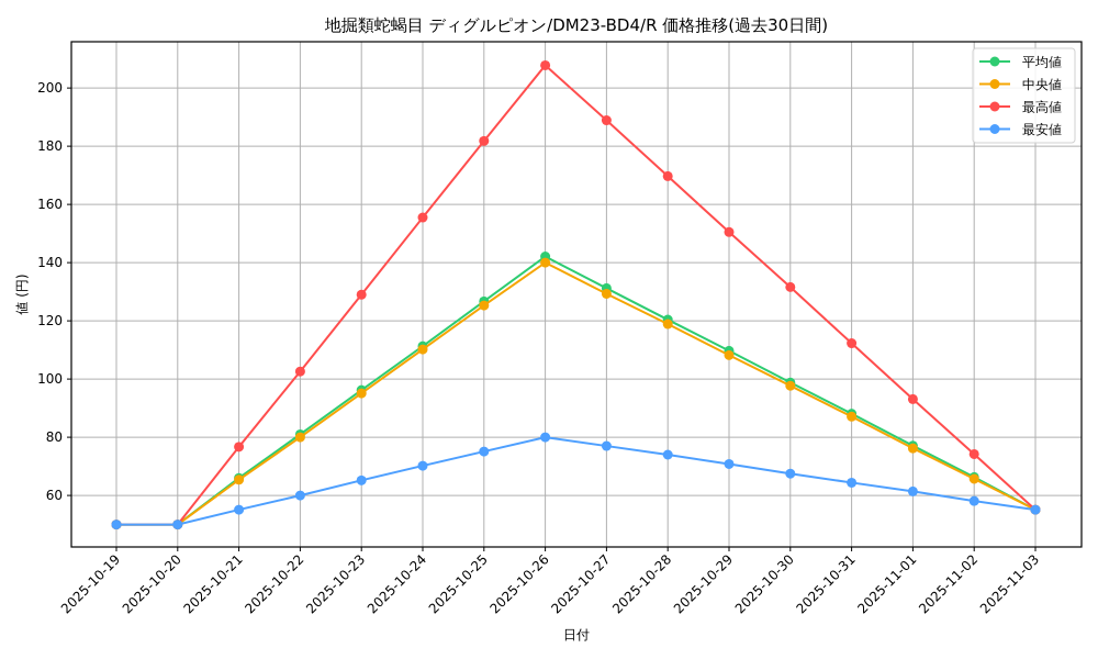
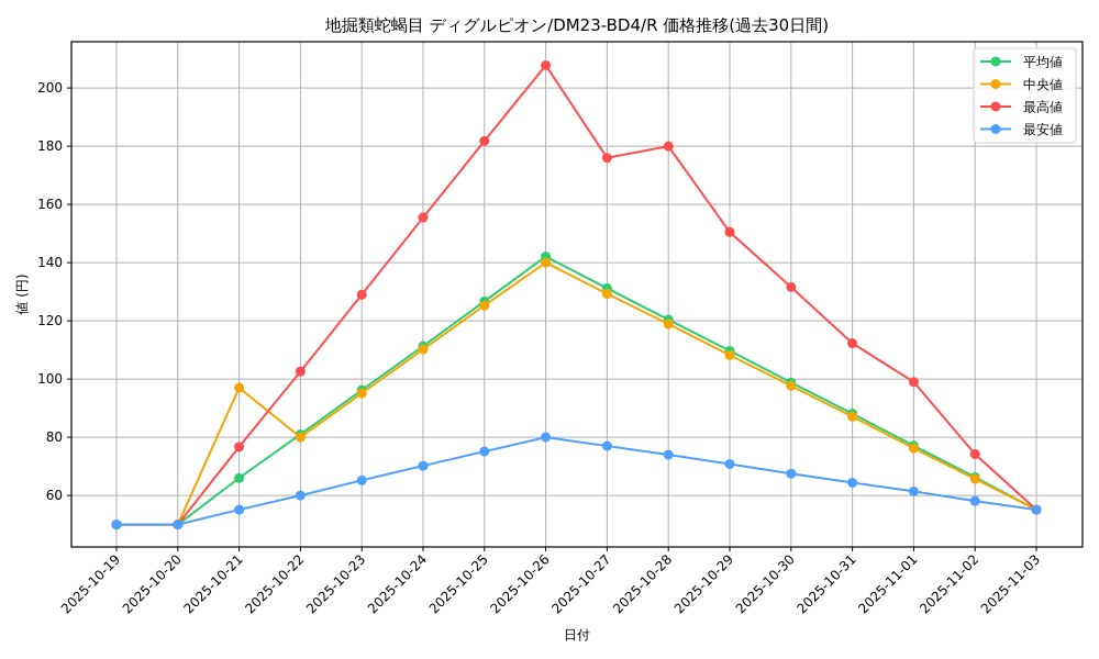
中央値/2025-10-21: 65 -> 97
最高値/2025-10-27: 189 -> 176
最高値/2025-10-28: 170 -> 180
最高値/2025-11-01: 93 -> 99
